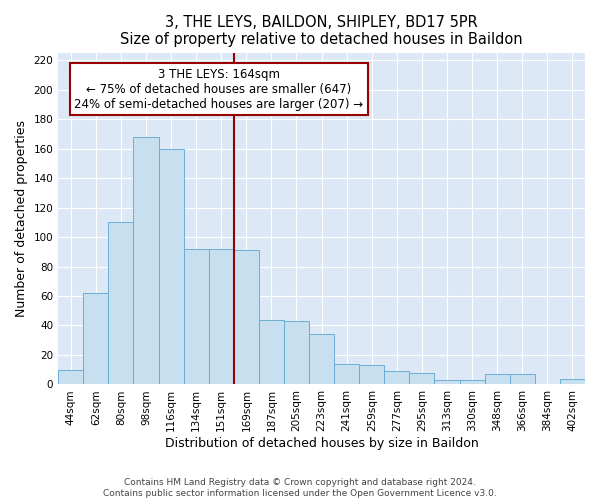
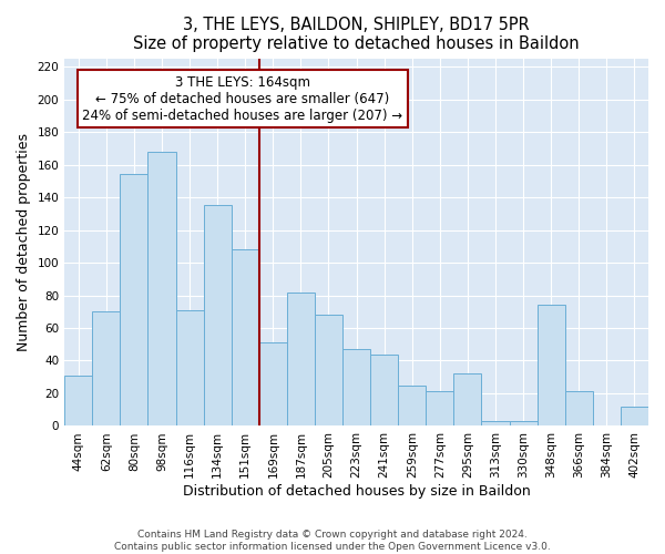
44sqm: 10 -> 31
62sqm: 62 -> 70
80sqm: 110 -> 154
116sqm: 160 -> 71
134sqm: 92 -> 135
151sqm: 92 -> 108
169sqm: 91 -> 51
187sqm: 44 -> 82
205sqm: 43 -> 68
223sqm: 34 -> 47
241sqm: 14 -> 44
259sqm: 13 -> 25
277sqm: 9 -> 21
295sqm: 8 -> 32
348sqm: 7 -> 74
366sqm: 7 -> 21
402sqm: 4 -> 12
